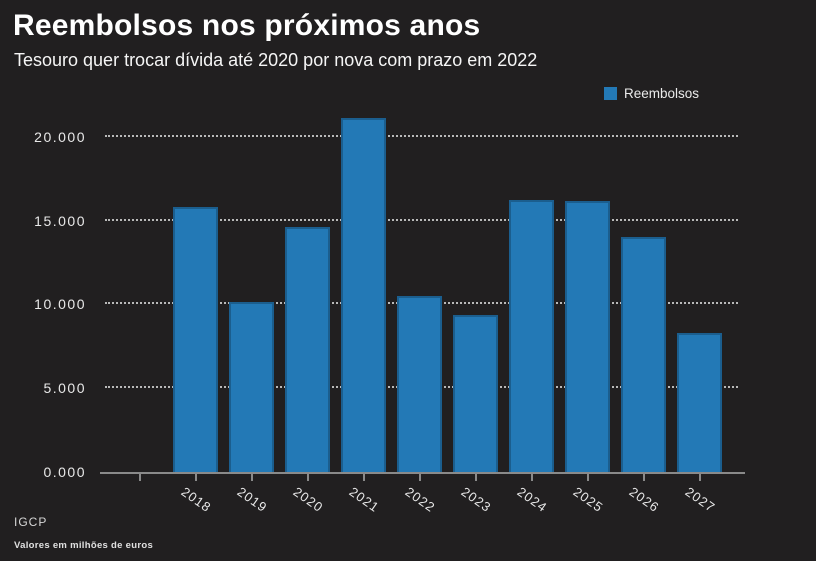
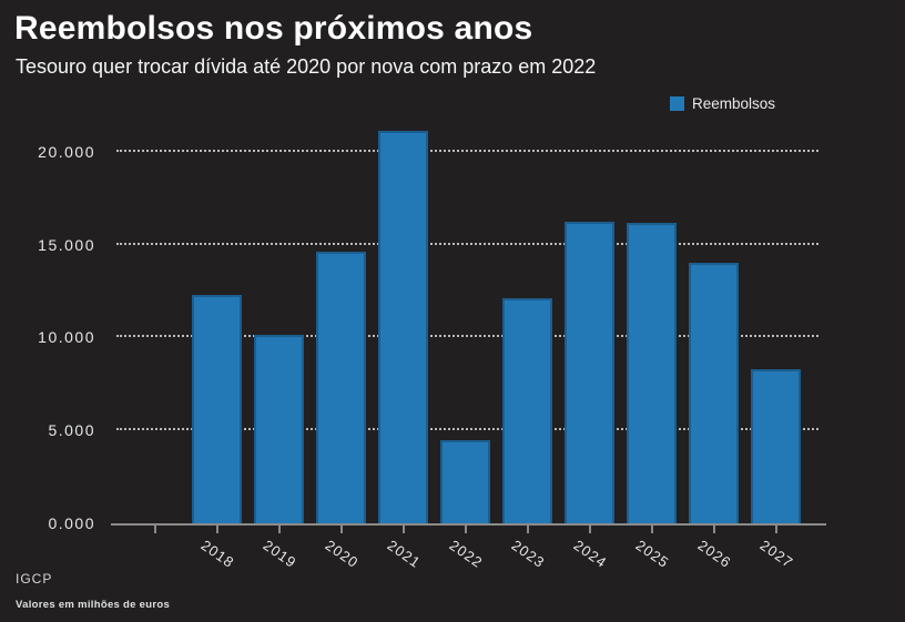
2018: 15800 -> 12300
2022: 10500 -> 4500
2023: 9400 -> 12100
